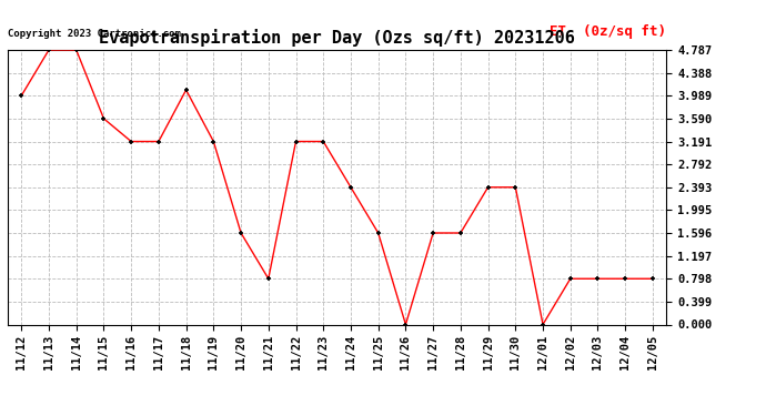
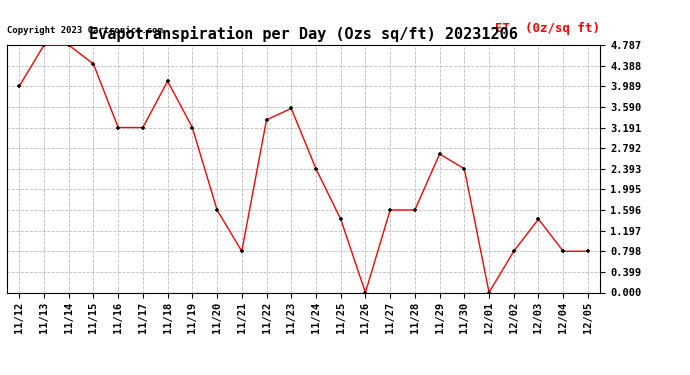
11/15: 3.59 -> 4.42
11/22: 3.19 -> 3.34
11/23: 3.19 -> 3.56
11/25: 1.60 -> 1.42
11/29: 2.39 -> 2.68
12/03: 0.80 -> 1.42
